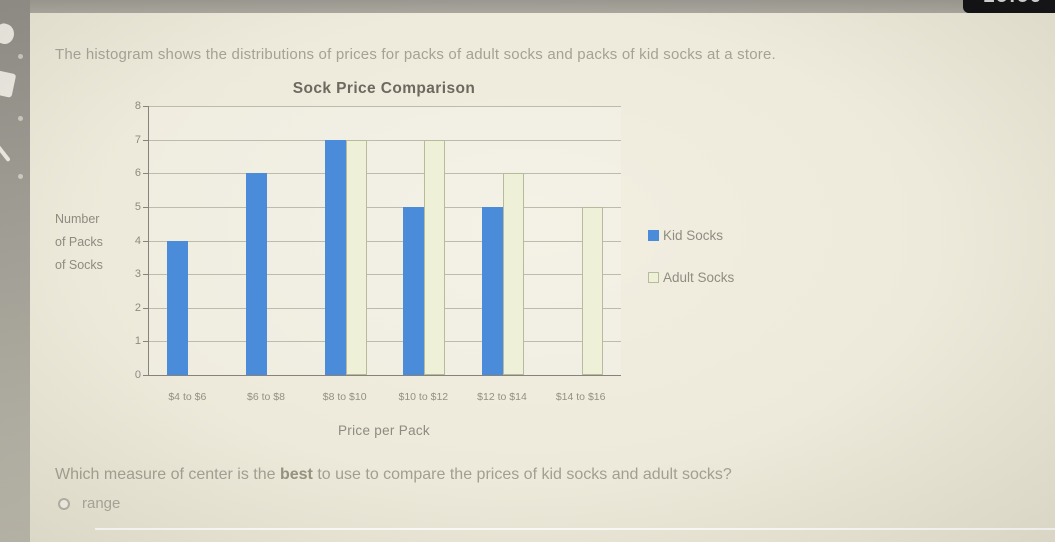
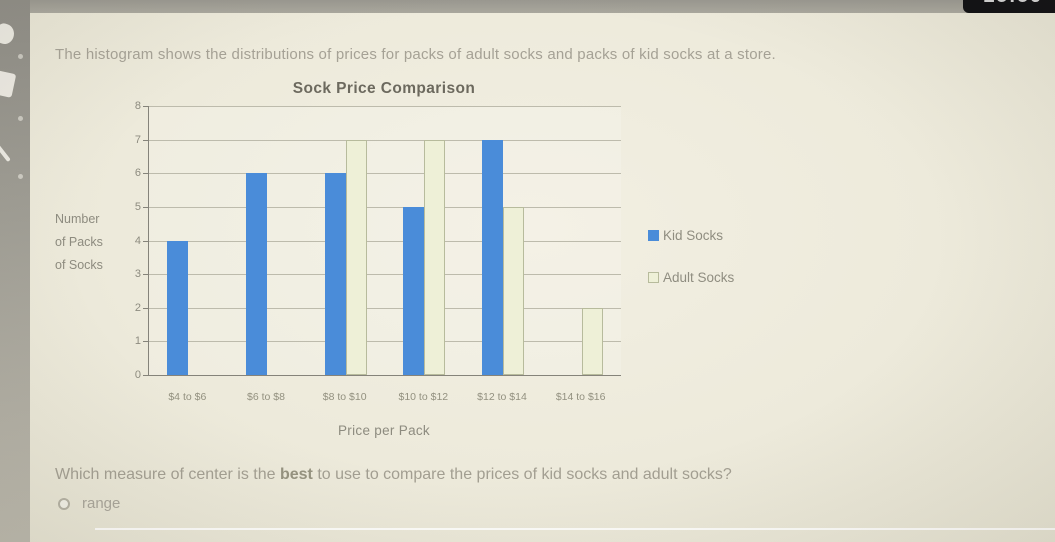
Kid Socks/$8 to $10: 7 -> 6
Kid Socks/$12 to $14: 5 -> 7
Adult Socks/$12 to $14: 6 -> 5
Adult Socks/$14 to $16: 5 -> 2
